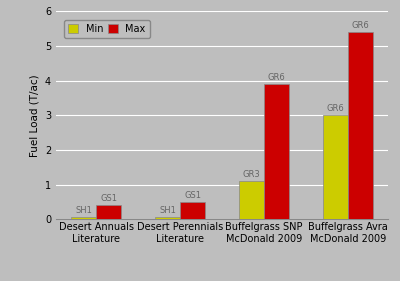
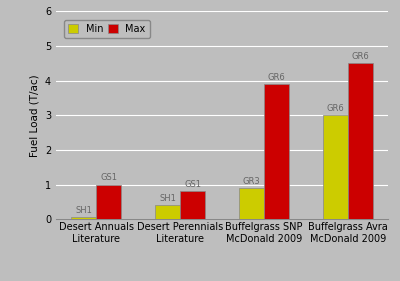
Max/Desert Annuals Literature: 0.4 -> 1.0
Min/Desert Perennials Literature: 0.07 -> 0.40
Max/Desert Perennials Literature: 0.5 -> 0.8
Min/Buffelgrass SNP McDonald 2009: 1.10 -> 0.90
Max/Buffelgrass Avra McDonald 2009: 5.4 -> 4.5
